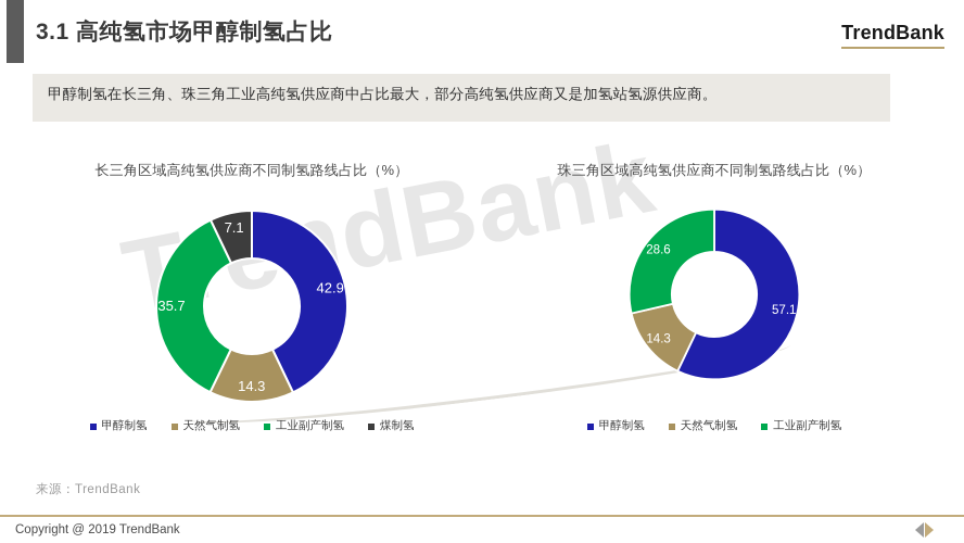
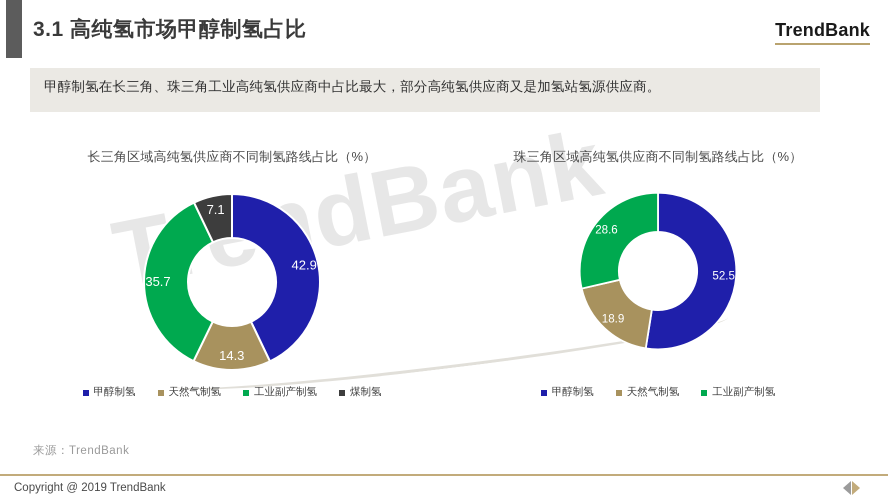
珠三角区域高纯氢供应商不同制氢路线占比（%）/甲醇制氢: 57.1 -> 52.5
珠三角区域高纯氢供应商不同制氢路线占比（%）/天然气制氢: 14.3 -> 18.9
